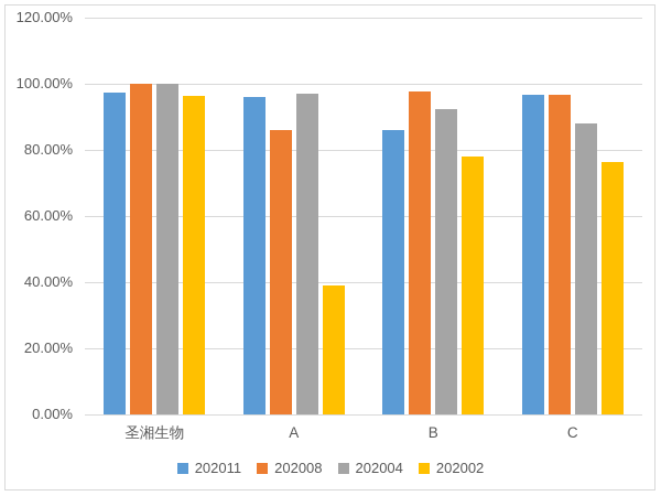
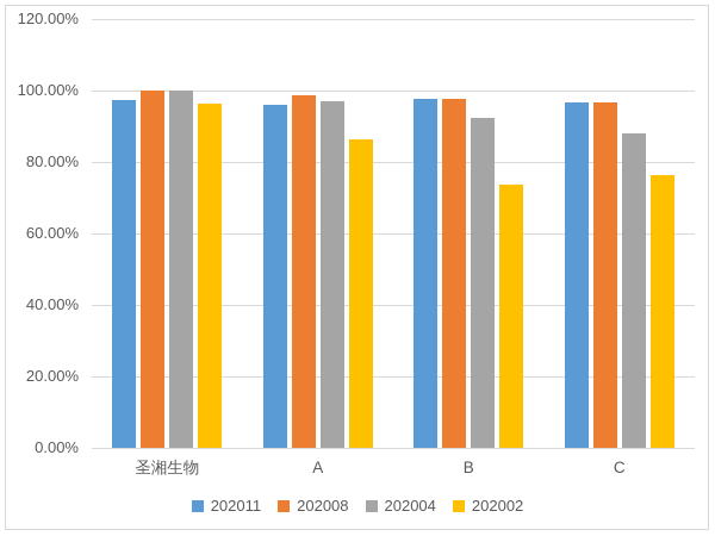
202008/A: 86% -> 99%
202002/A: 39% -> 86%
202011/B: 86% -> 98%
202002/B: 78% -> 74%
